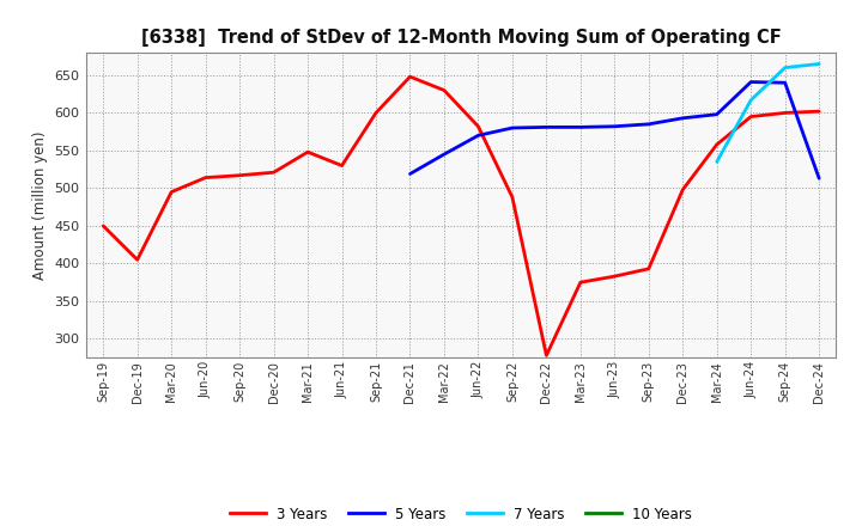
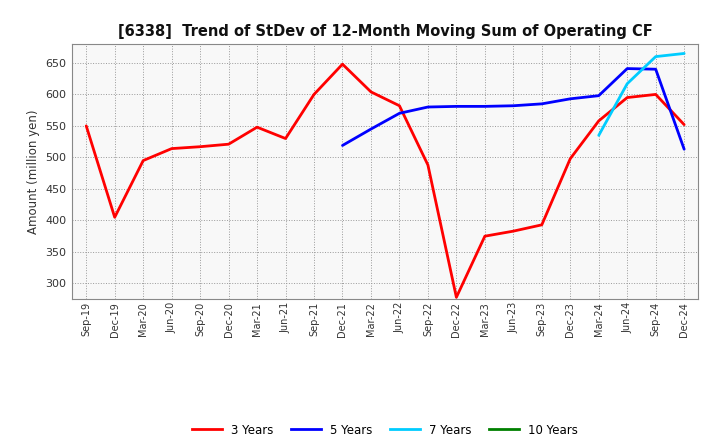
3 Years/Sep-19: 450 -> 550
3 Years/Mar-22: 630 -> 604
3 Years/Dec-24: 602 -> 552
